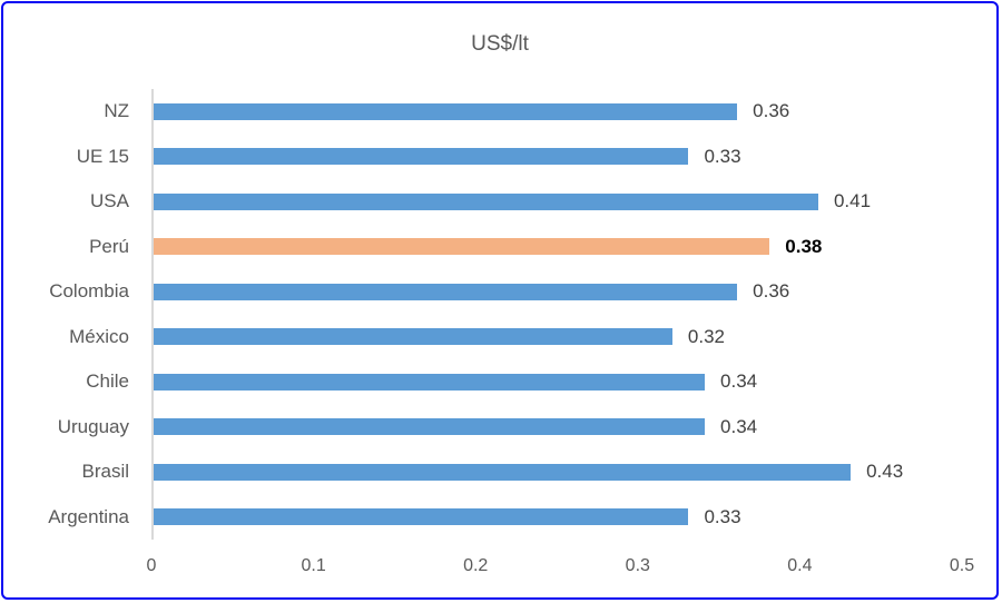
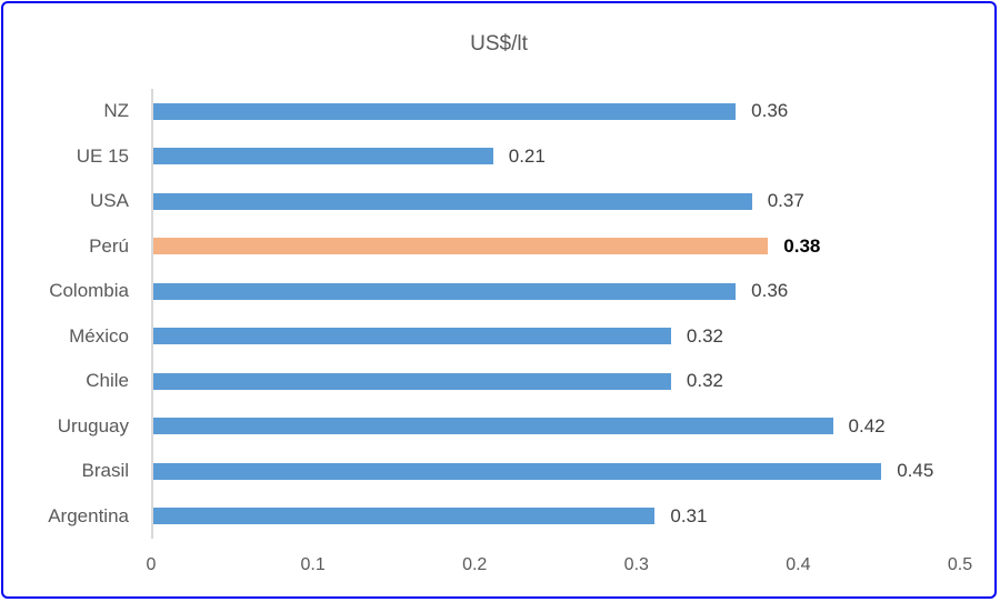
UE 15: 0.33 -> 0.21
USA: 0.41 -> 0.37
Chile: 0.34 -> 0.32
Uruguay: 0.34 -> 0.42
Brasil: 0.43 -> 0.45
Argentina: 0.33 -> 0.31
